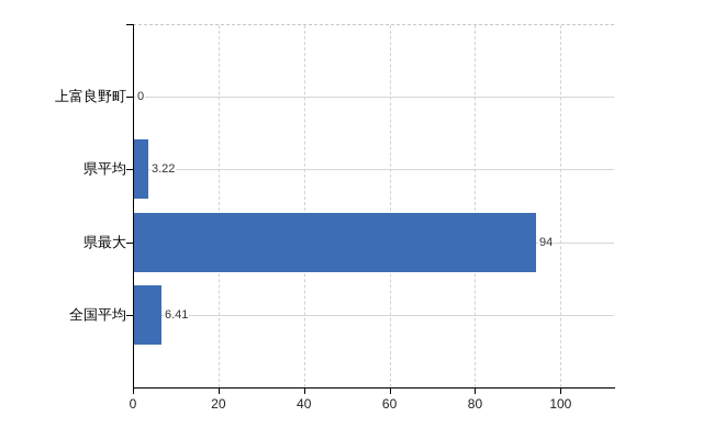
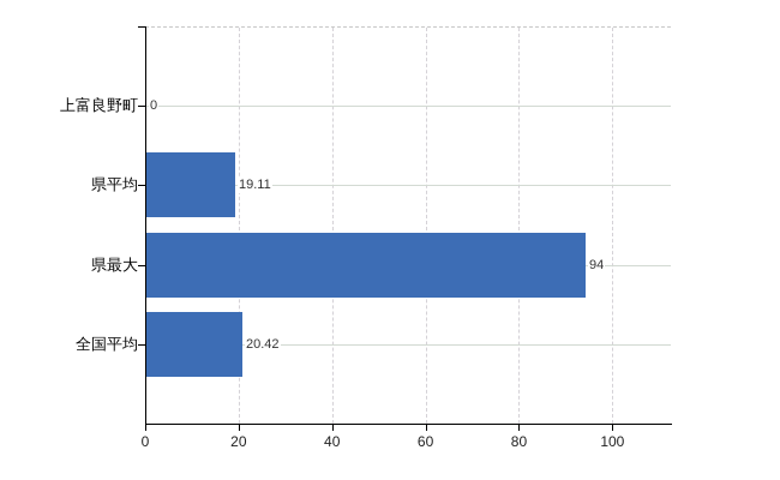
県平均: 3.22 -> 19.11
全国平均: 6.41 -> 20.42
